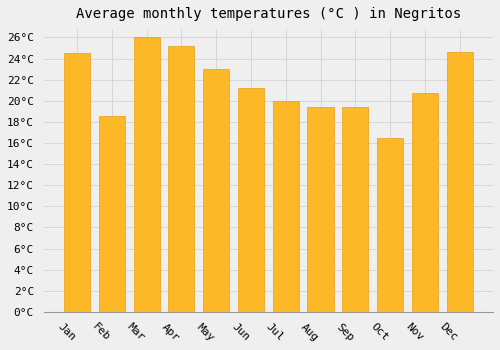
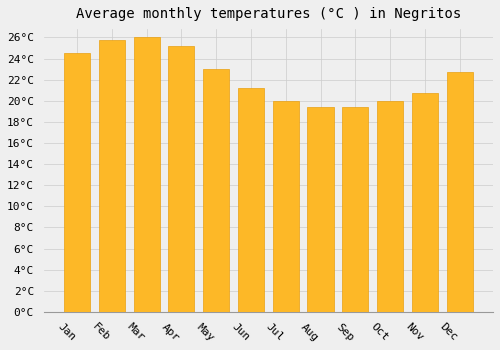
Feb: 18.6°C -> 25.8°C
Oct: 16.5°C -> 20.0°C
Dec: 24.6°C -> 22.7°C
